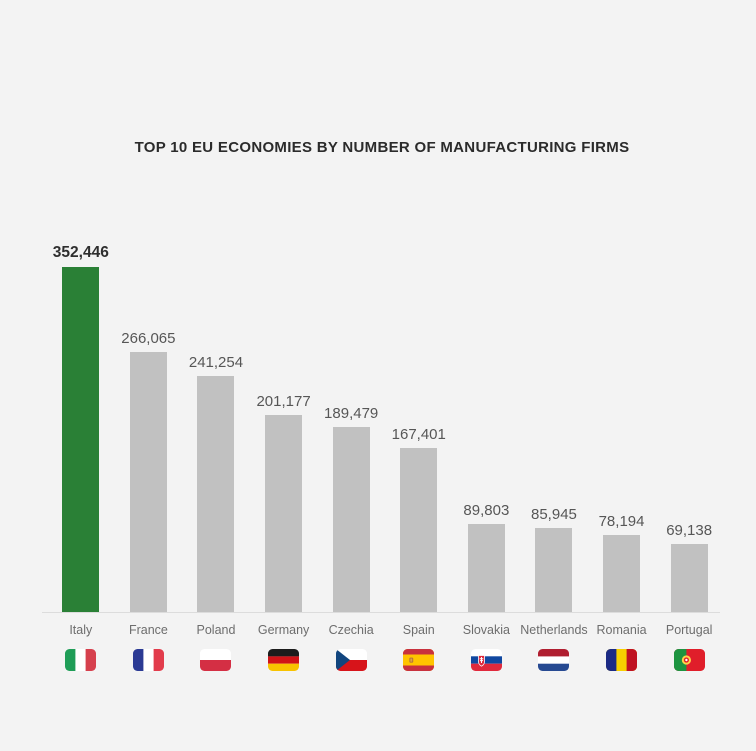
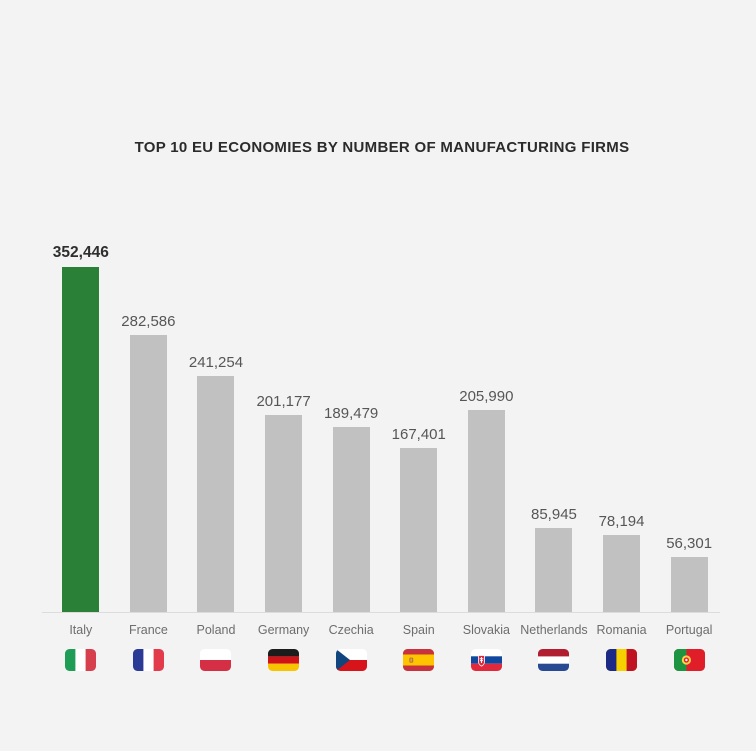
France: 266,065 -> 282,586
Slovakia: 89,803 -> 205,990
Portugal: 69,138 -> 56,301
